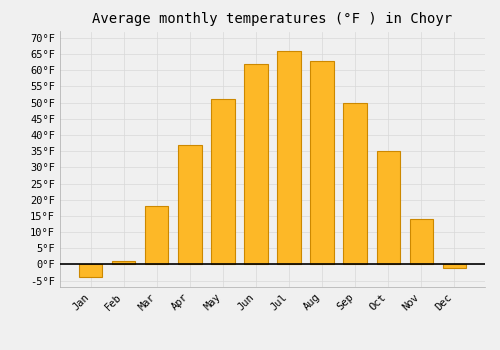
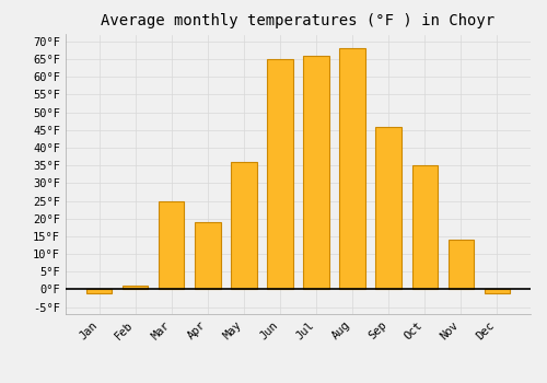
Jan: -4°F -> -1°F
Mar: 18°F -> 25°F
Apr: 37°F -> 19°F
May: 51°F -> 36°F
Jun: 62°F -> 65°F
Aug: 63°F -> 68°F
Sep: 50°F -> 46°F
